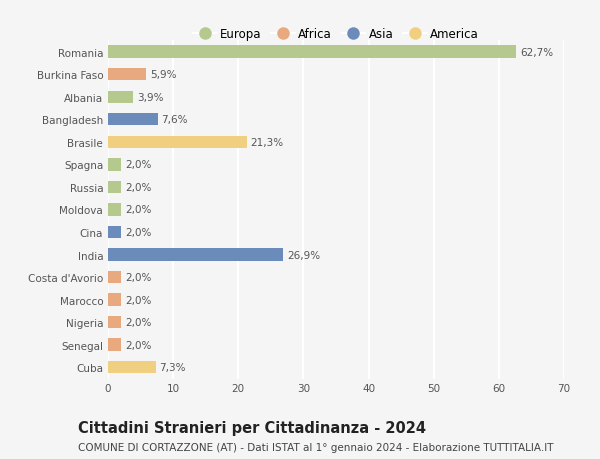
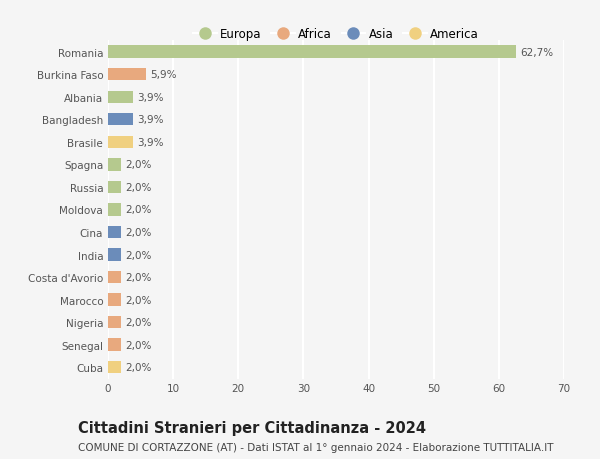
Bangladesh: 7,6% -> 3,9%
Brasile: 21,3% -> 3,9%
India: 26,9% -> 2,0%
Cuba: 7,3% -> 2,0%
